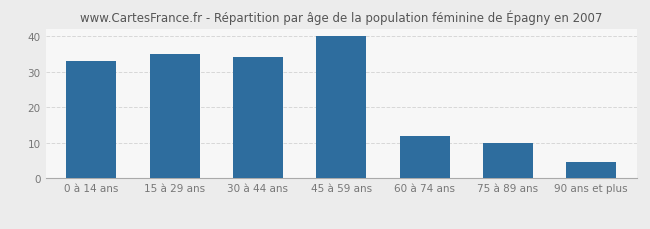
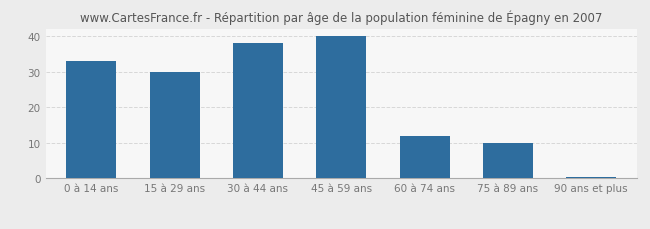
15 à 29 ans: 35.0 -> 30.0
30 à 44 ans: 34.0 -> 38.0
90 ans et plus: 4.5 -> 0.5
